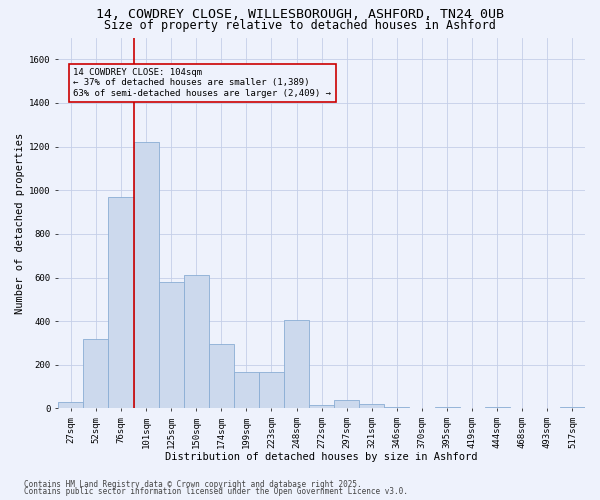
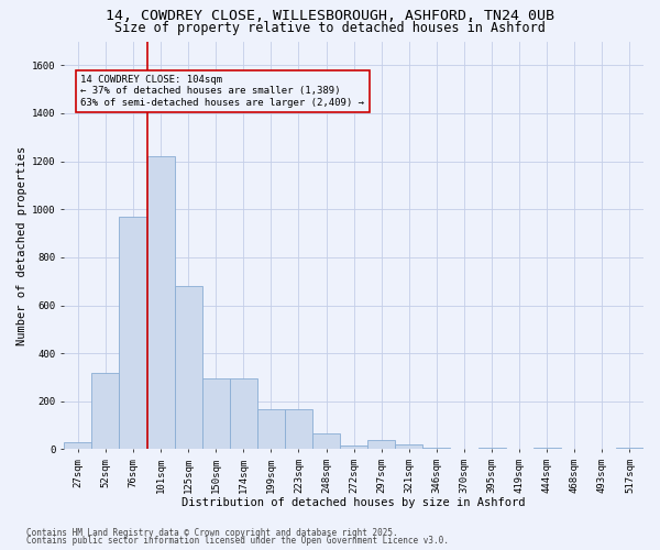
125sqm: 580 -> 680
150sqm: 610 -> 295
248sqm: 405 -> 65
